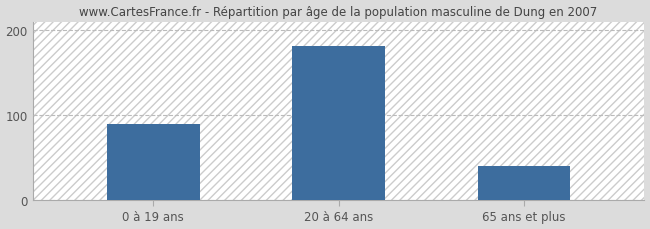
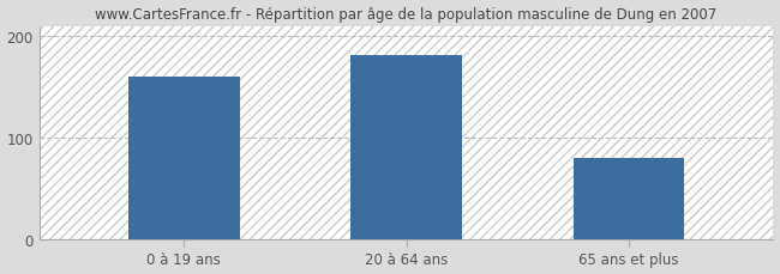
0 à 19 ans: 90 -> 160
65 ans et plus: 40 -> 80
